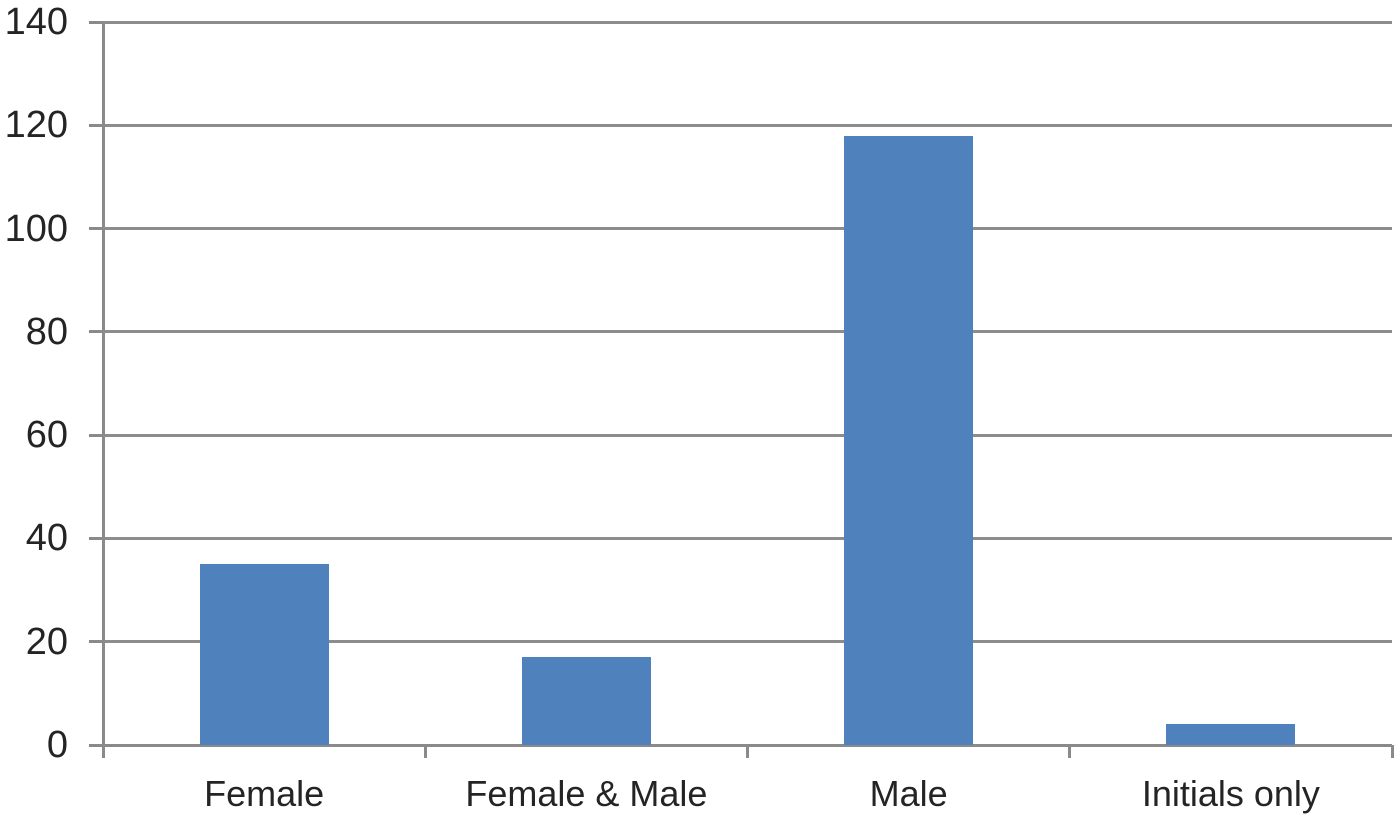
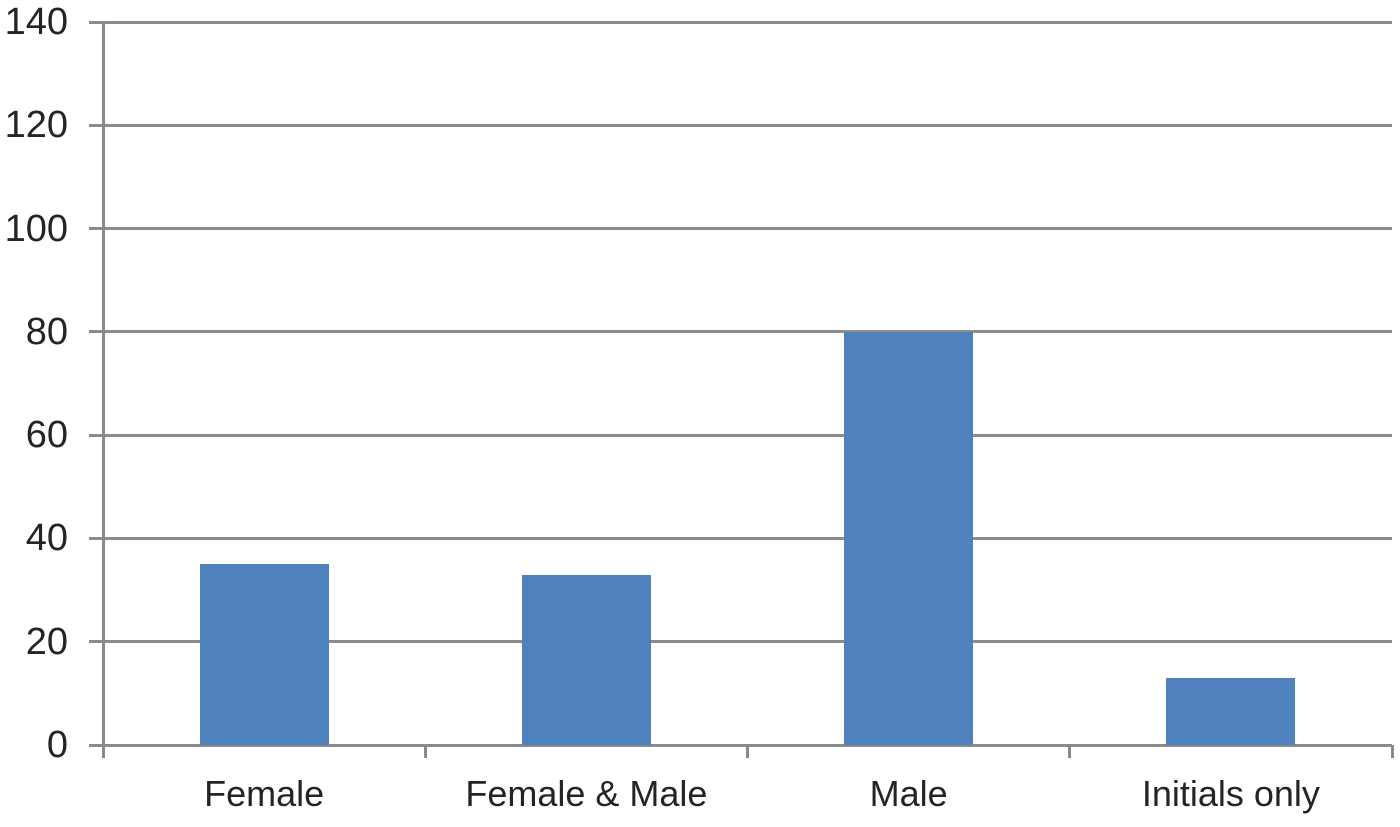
Female & Male: 17 -> 33
Male: 118 -> 80
Initials only: 4 -> 13
